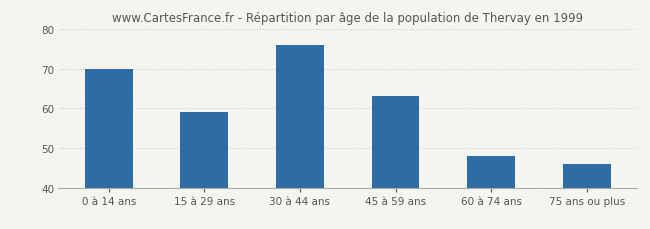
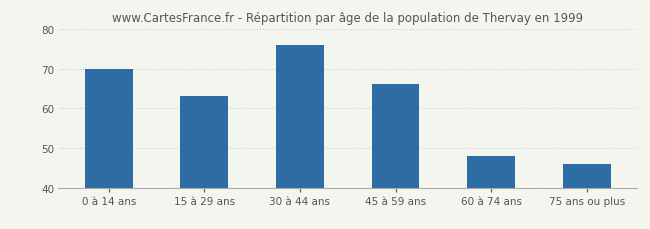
15 à 29 ans: 59 -> 63
45 à 59 ans: 63 -> 66
